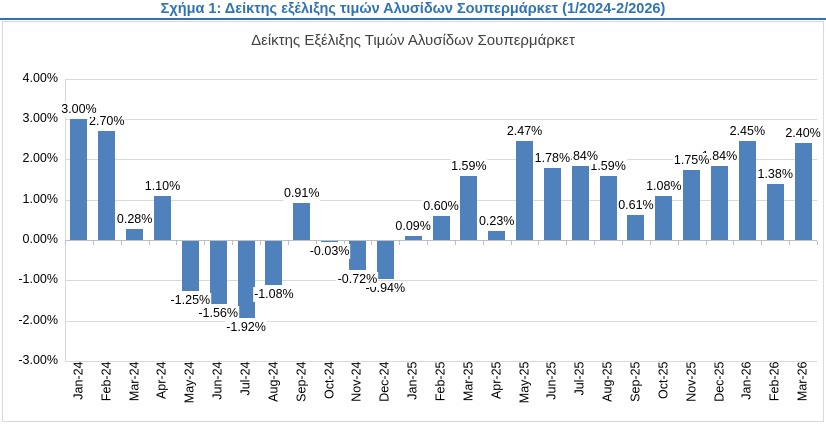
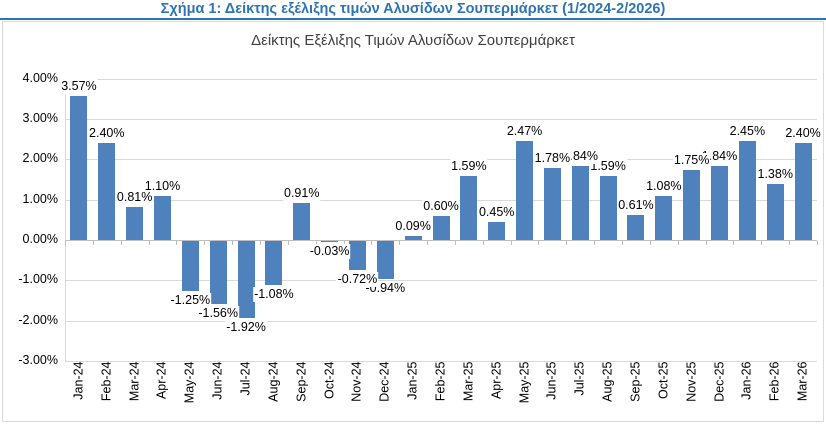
Jan-24: 3.00% -> 3.57%
Feb-24: 2.70% -> 2.40%
Mar-24: 0.28% -> 0.81%
Apr-25: 0.23% -> 0.45%
